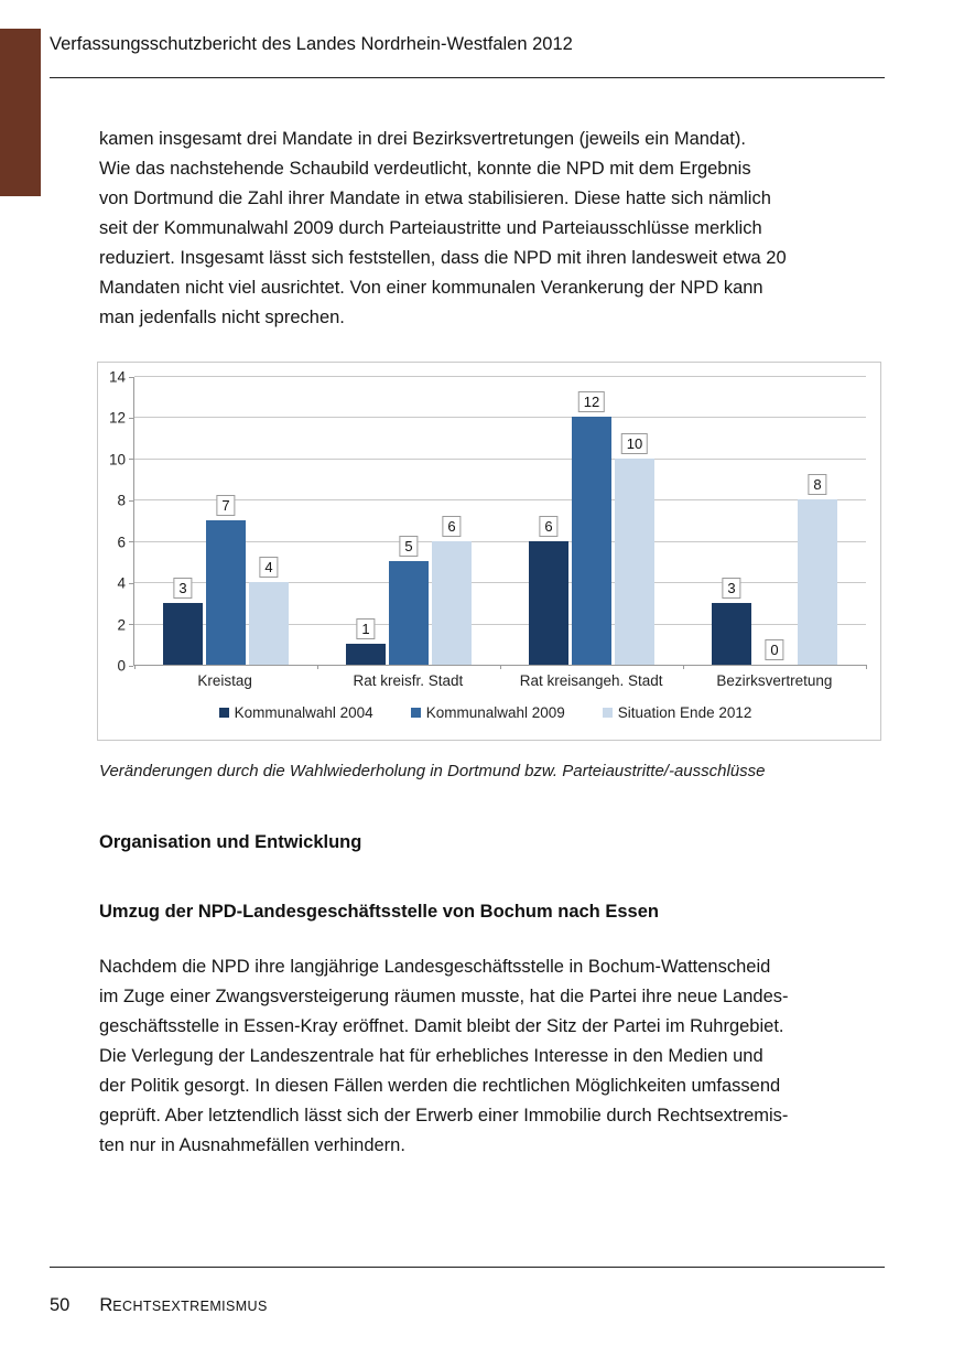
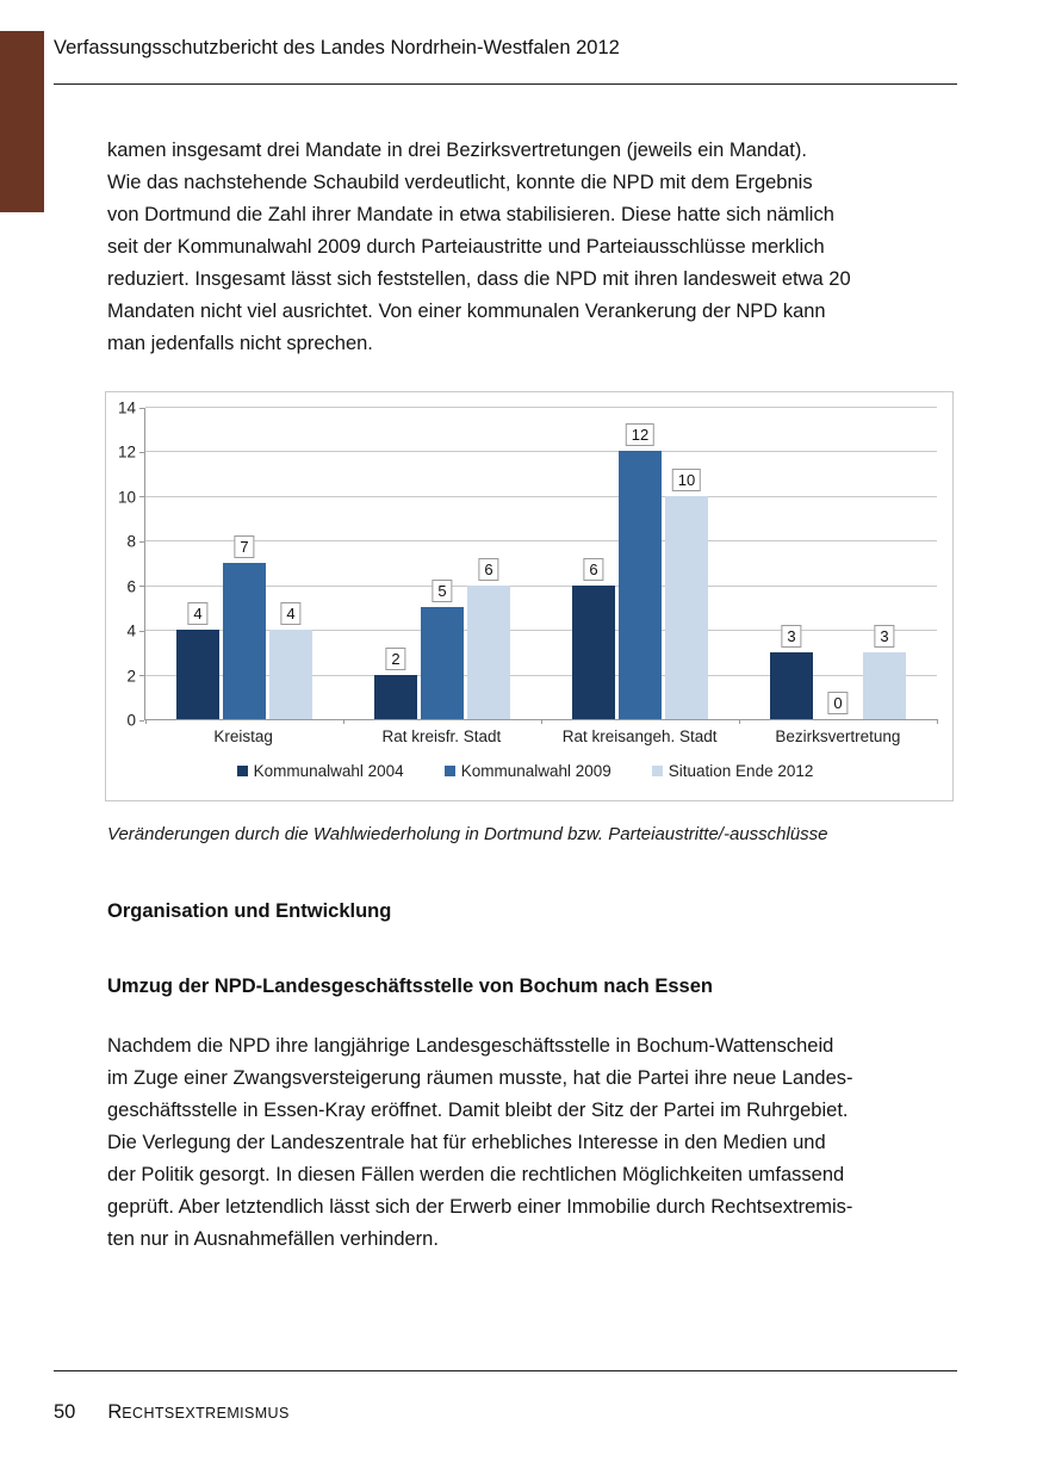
Kommunalwahl 2004/Kreistag: 3 -> 4
Kommunalwahl 2004/Rat kreisfr. Stadt: 1 -> 2
Situation Ende 2012/Bezirksvertretung: 8 -> 3
